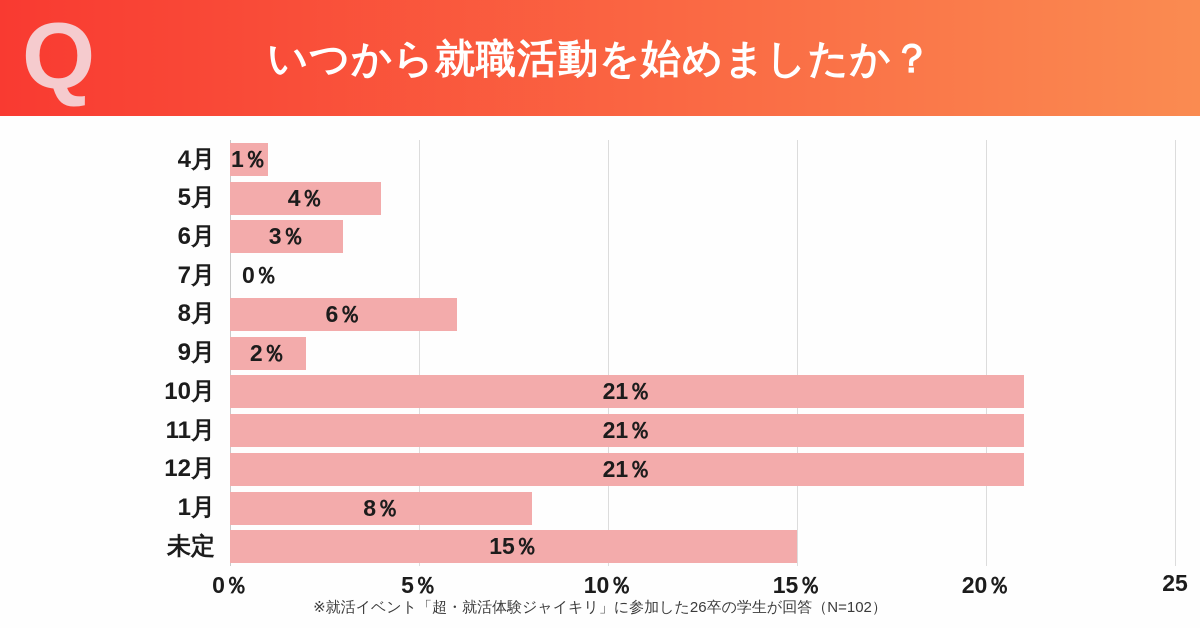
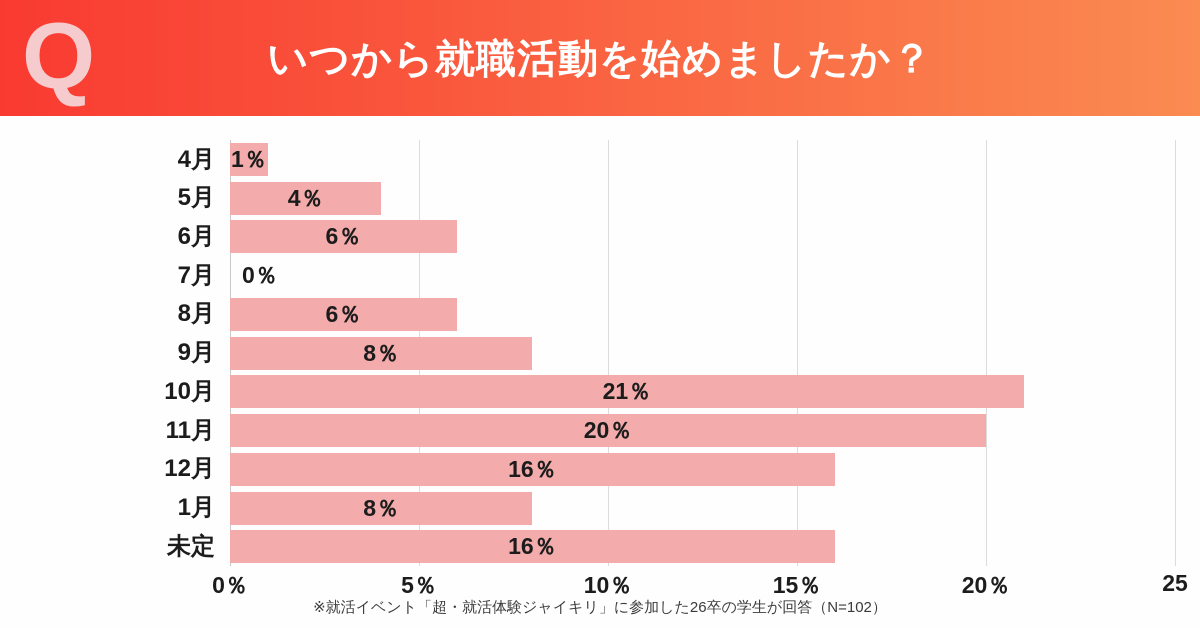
6月: 3 -> 6
9月: 2 -> 8
11月: 21 -> 20
12月: 21 -> 16
未定: 15 -> 16
